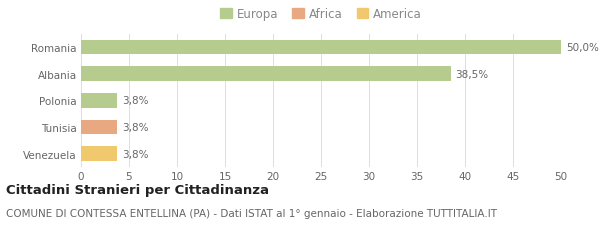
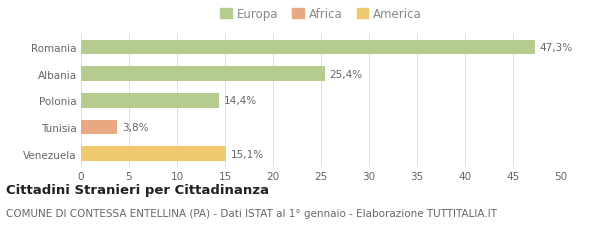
Romania: 50,0% -> 47,3%
Albania: 38,5% -> 25,4%
Polonia: 3,8% -> 14,4%
Venezuela: 3,8% -> 15,1%
